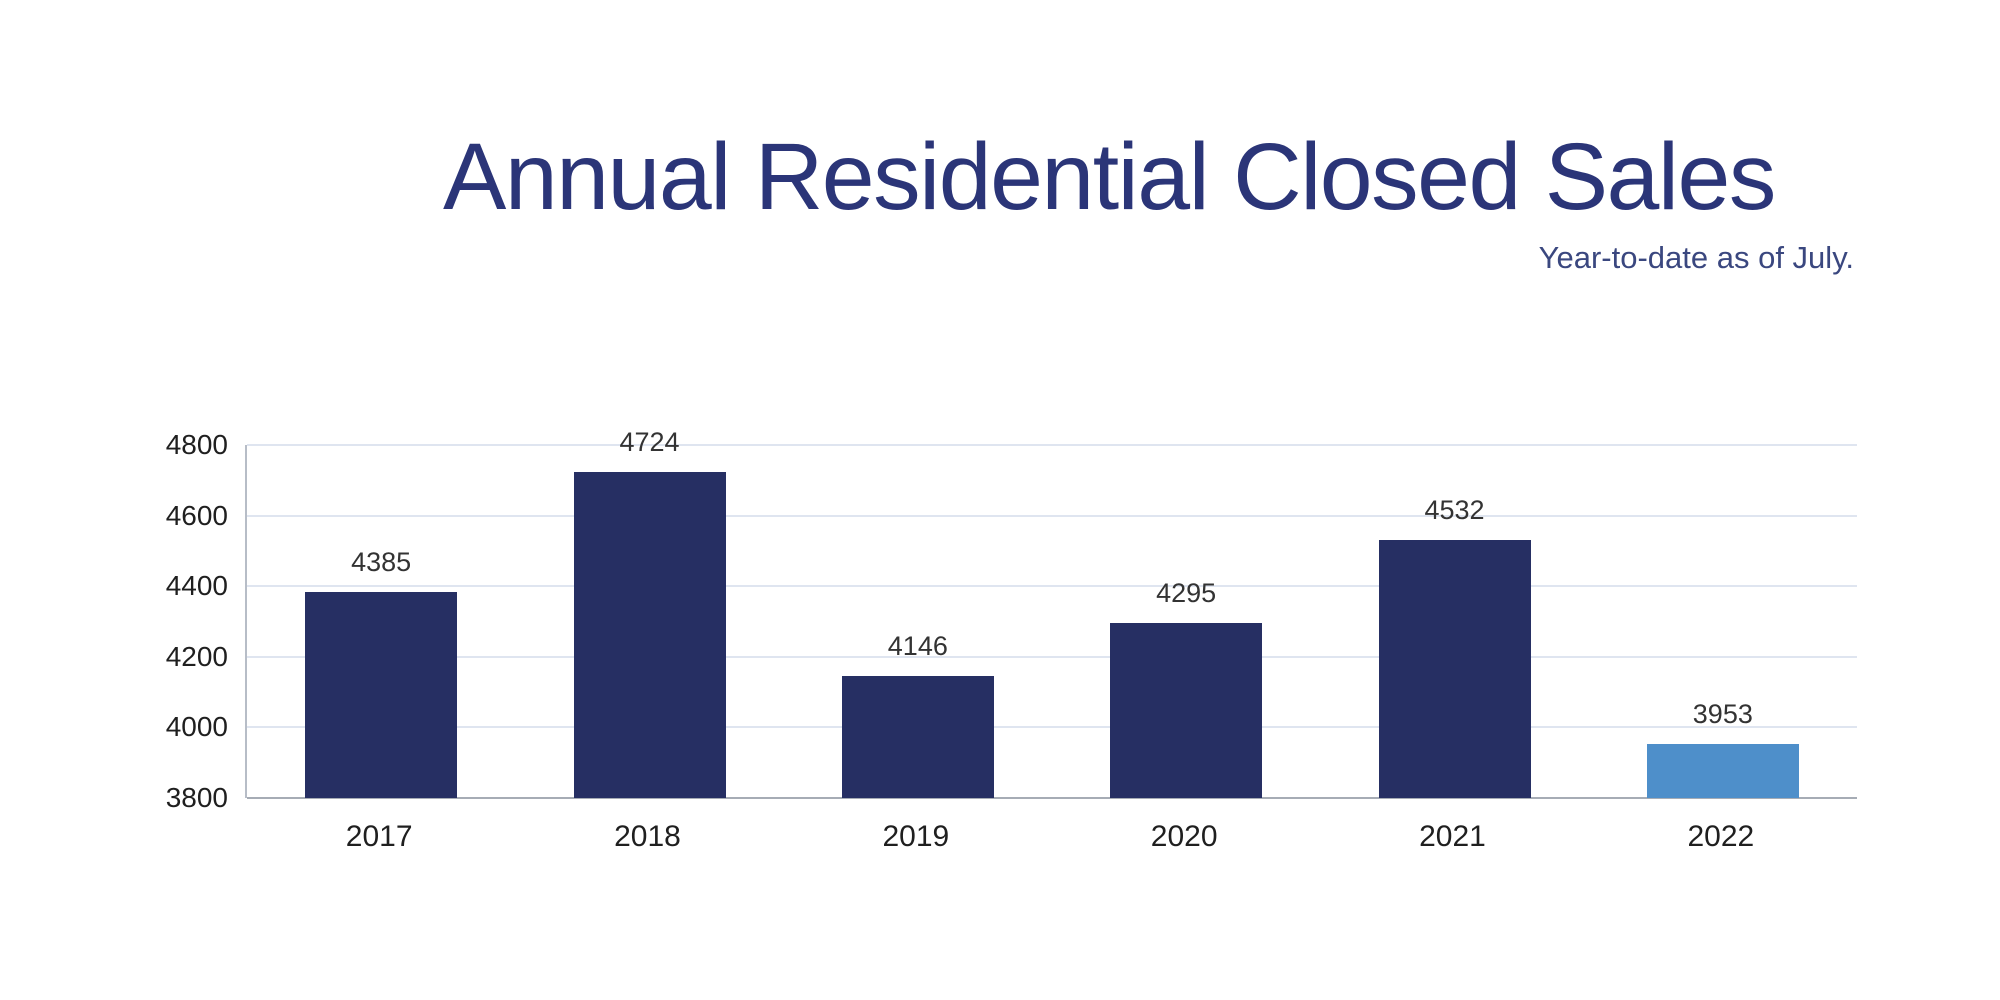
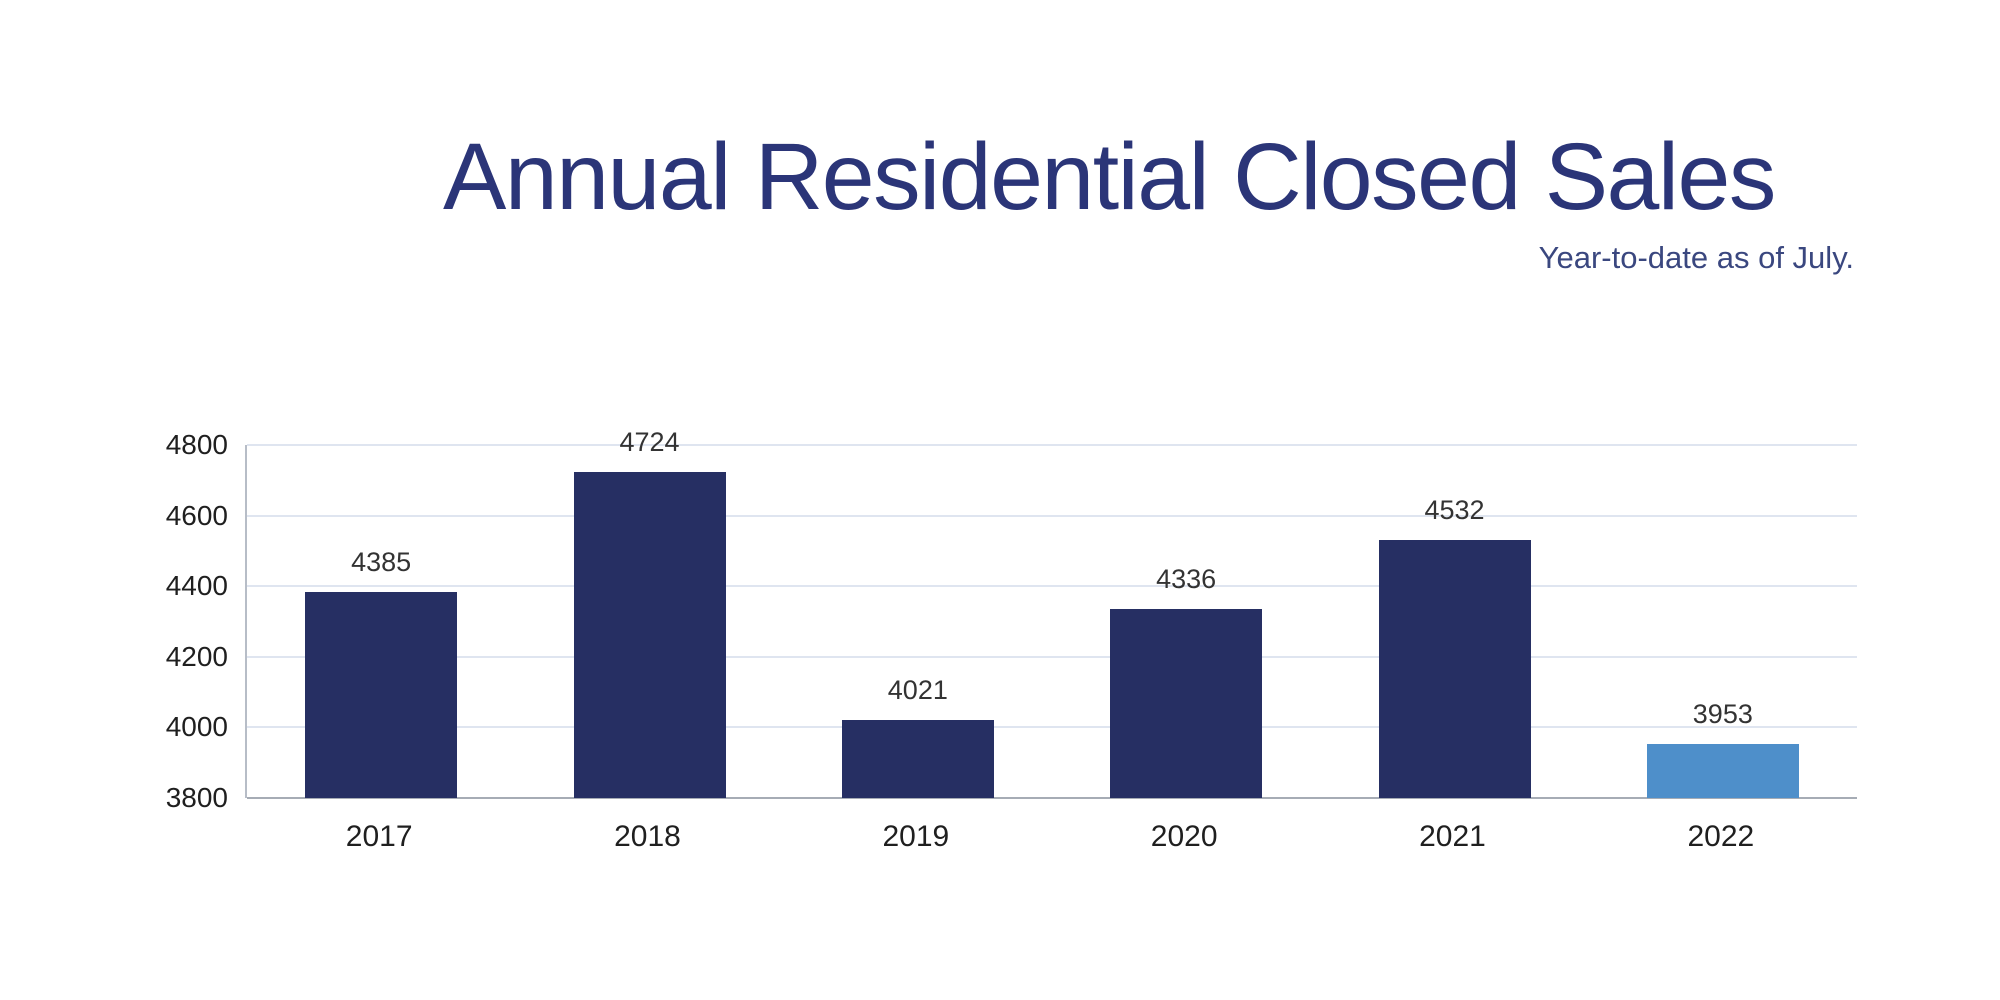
2019: 4146 -> 4021
2020: 4295 -> 4336
